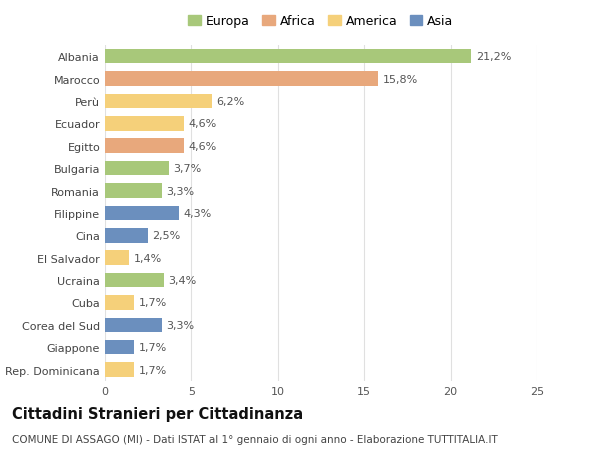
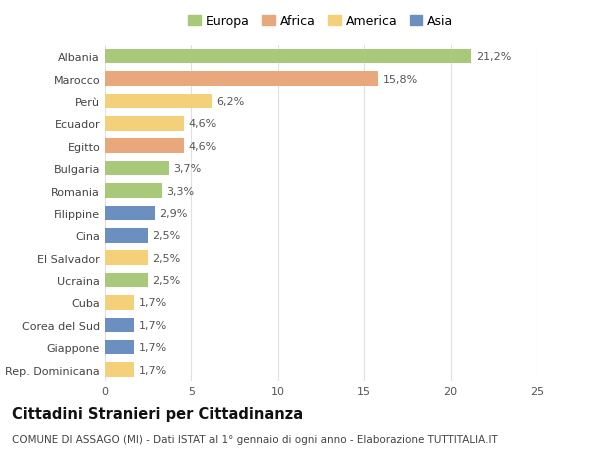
Filippine: 4,3% -> 2,9%
El Salvador: 1,4% -> 2,5%
Ucraina: 3,4% -> 2,5%
Corea del Sud: 3,3% -> 1,7%
